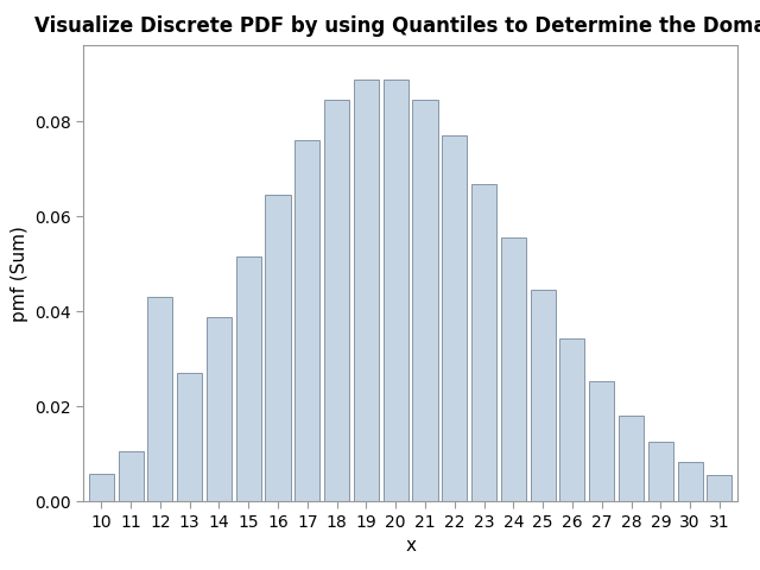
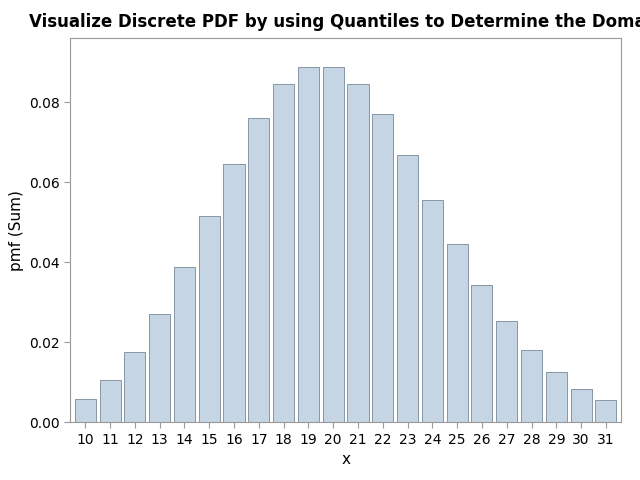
12: 0.0430 -> 0.0176
